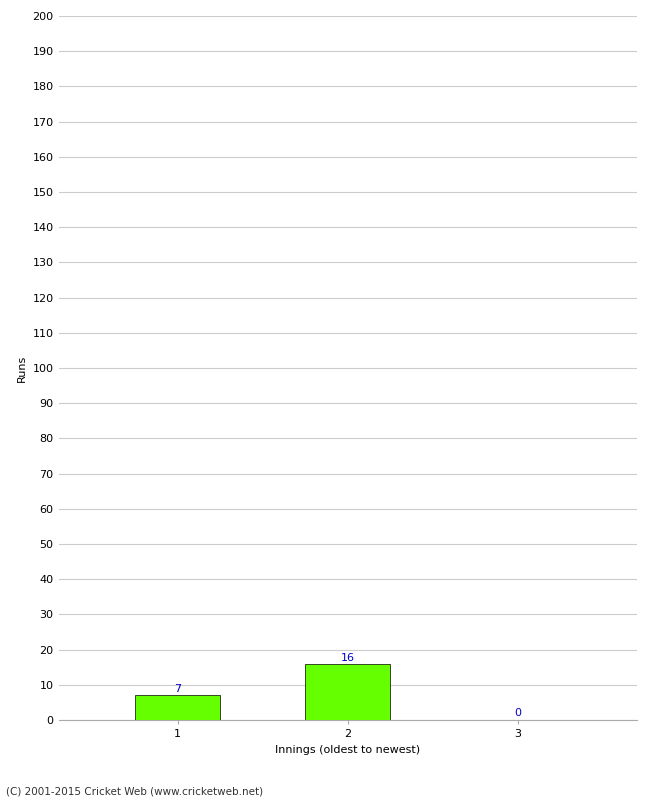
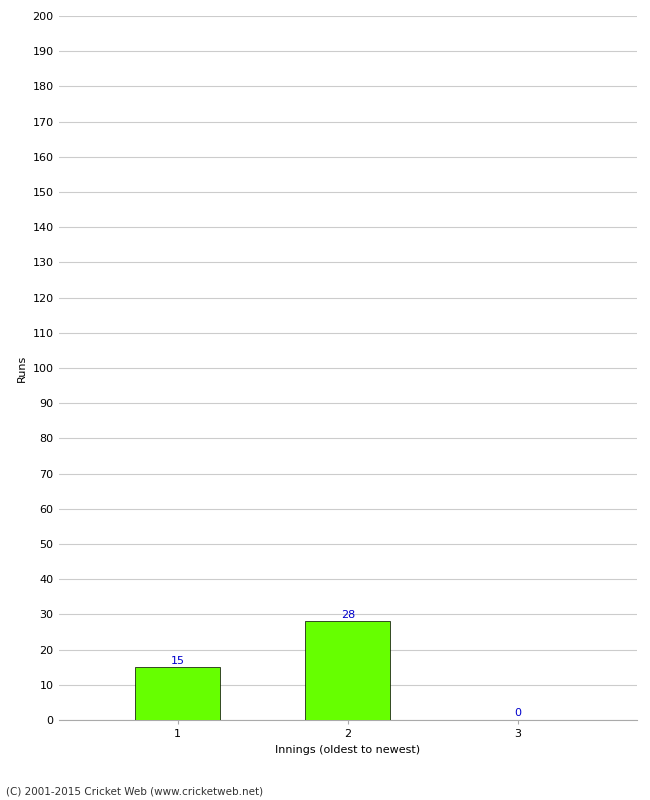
1: 7 -> 15
2: 16 -> 28
